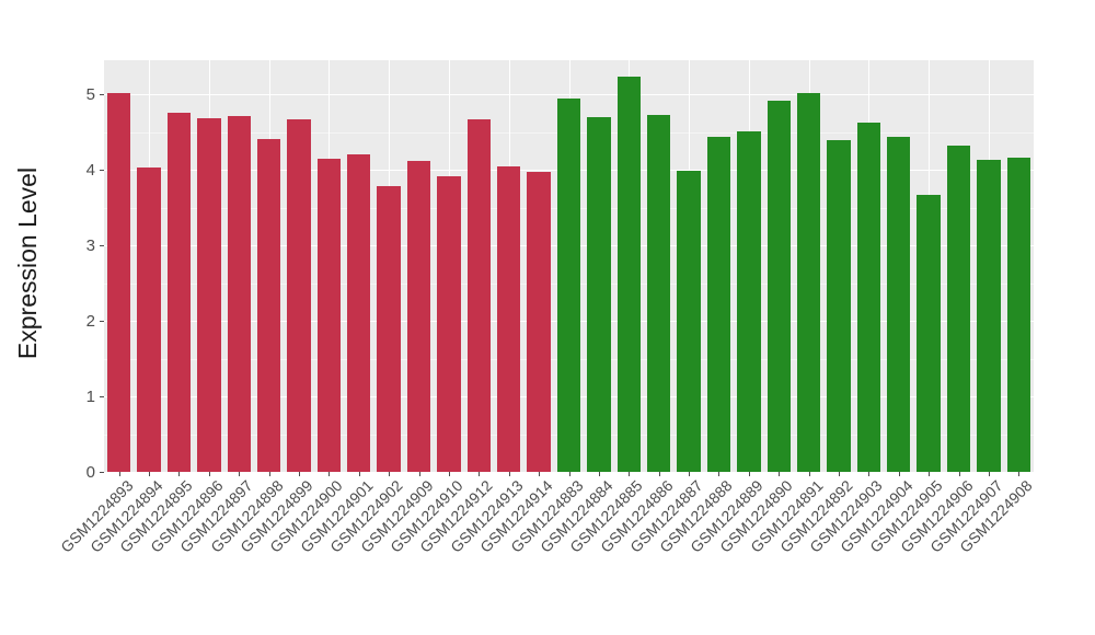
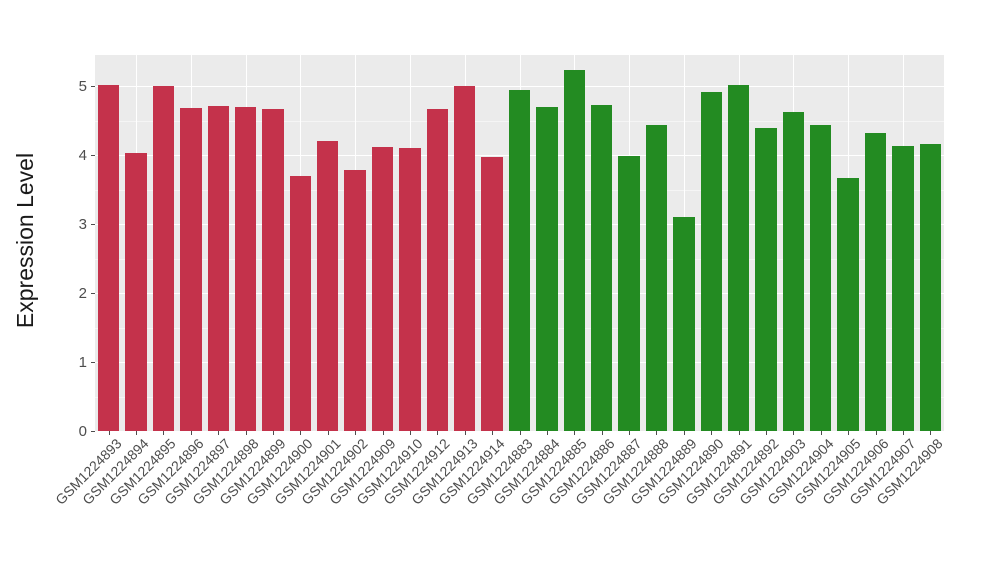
GSM1224895: 4.8 -> 5.0
GSM1224898: 4.4 -> 4.7
GSM1224900: 4.1 -> 3.7
GSM1224910: 3.9 -> 4.1
GSM1224913: 4.0 -> 5.0
GSM1224889: 4.5 -> 3.1
